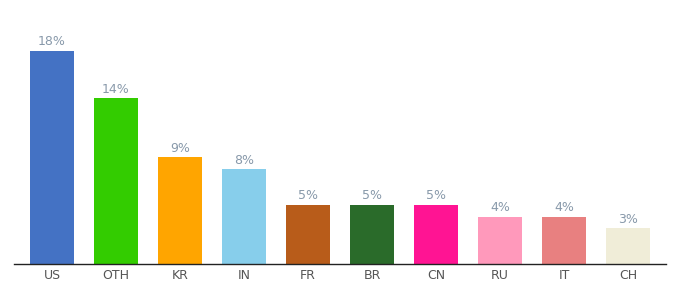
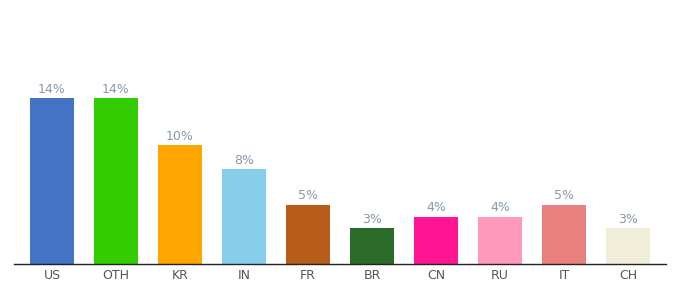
US: 18% -> 14%
KR: 9% -> 10%
BR: 5% -> 3%
CN: 5% -> 4%
IT: 4% -> 5%
